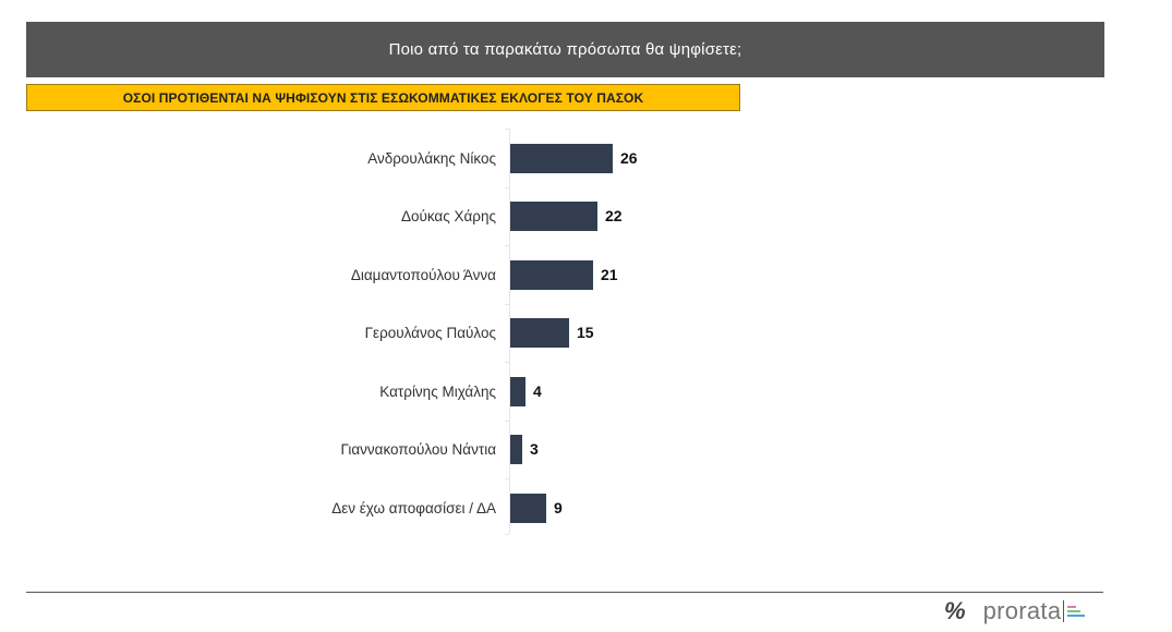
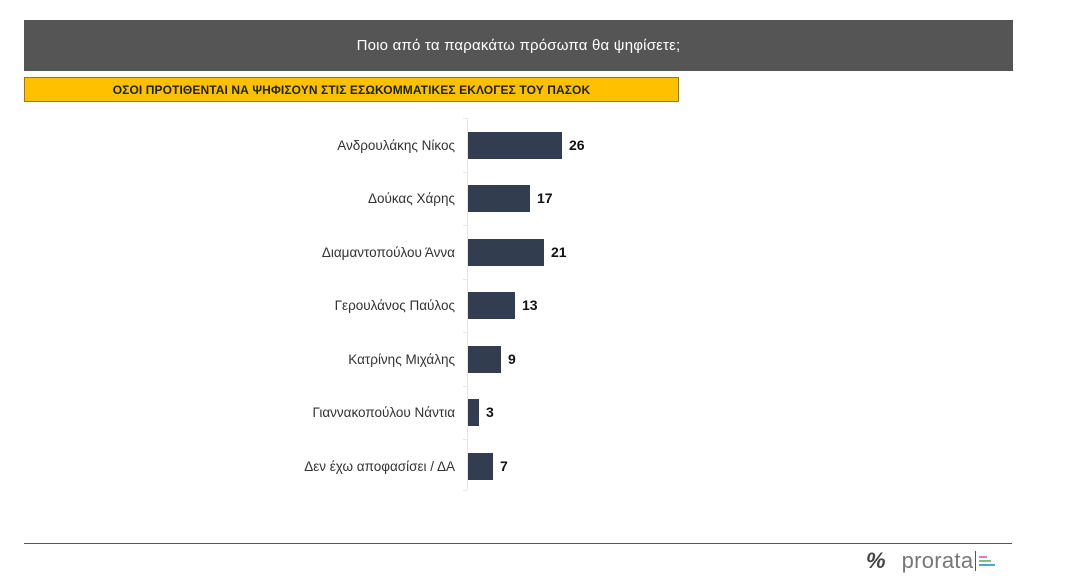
Δούκας Χάρης: 22 -> 17
Γερουλάνος Παύλος: 15 -> 13
Κατρίνης Μιχάλης: 4 -> 9
Δεν έχω αποφασίσει / ΔΑ: 9 -> 7
